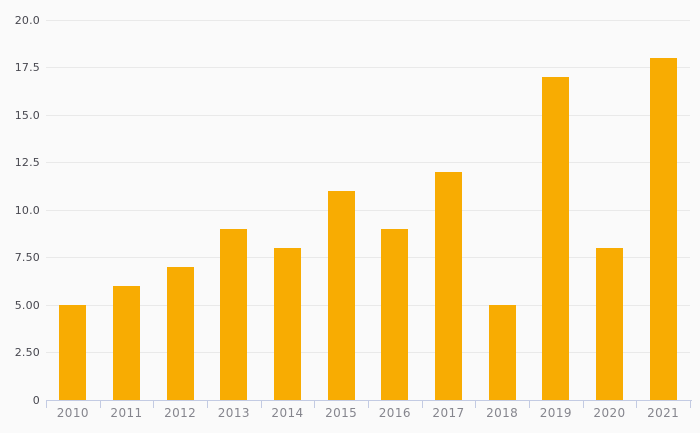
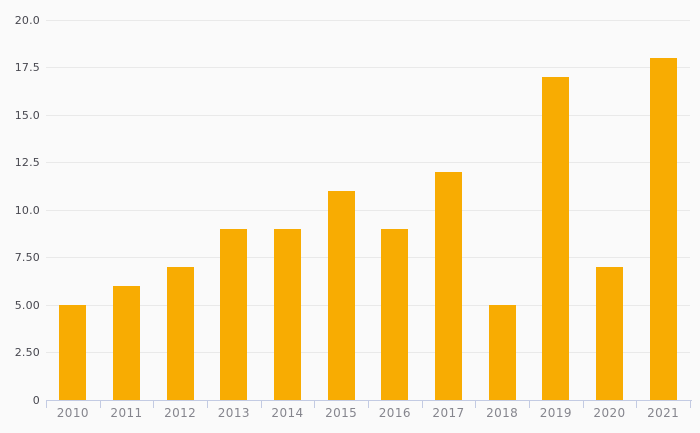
2014: 8 -> 9
2020: 8 -> 7
